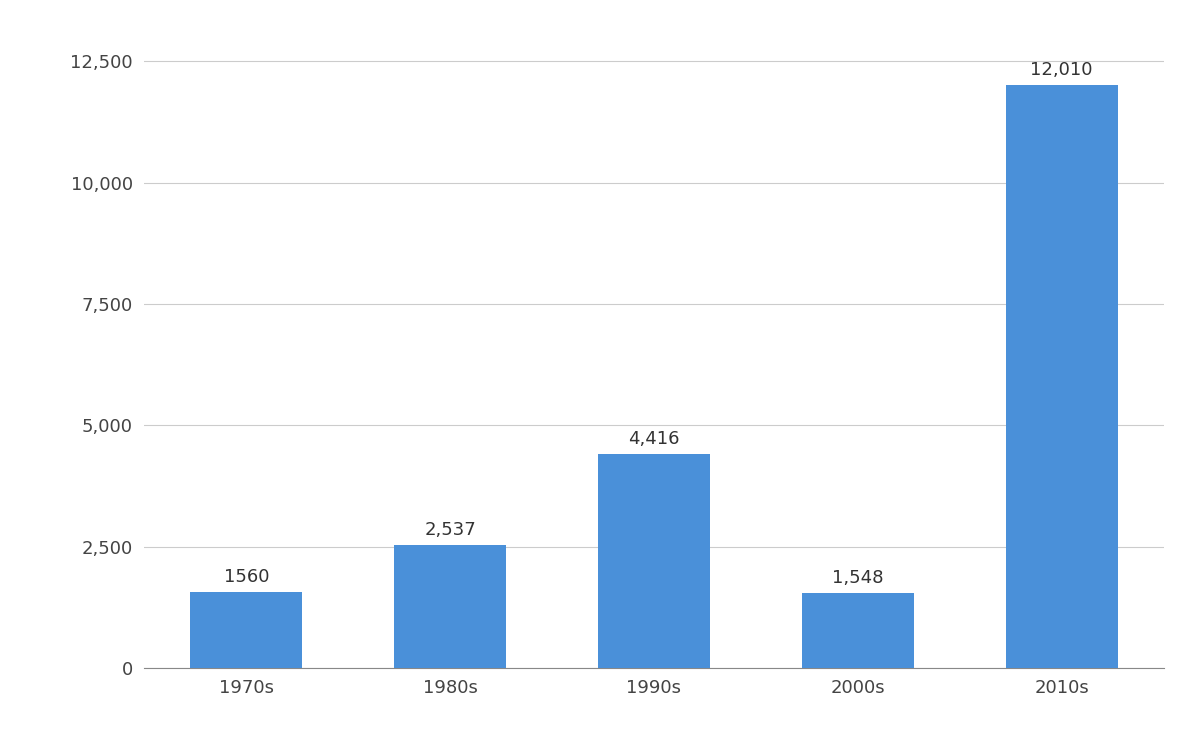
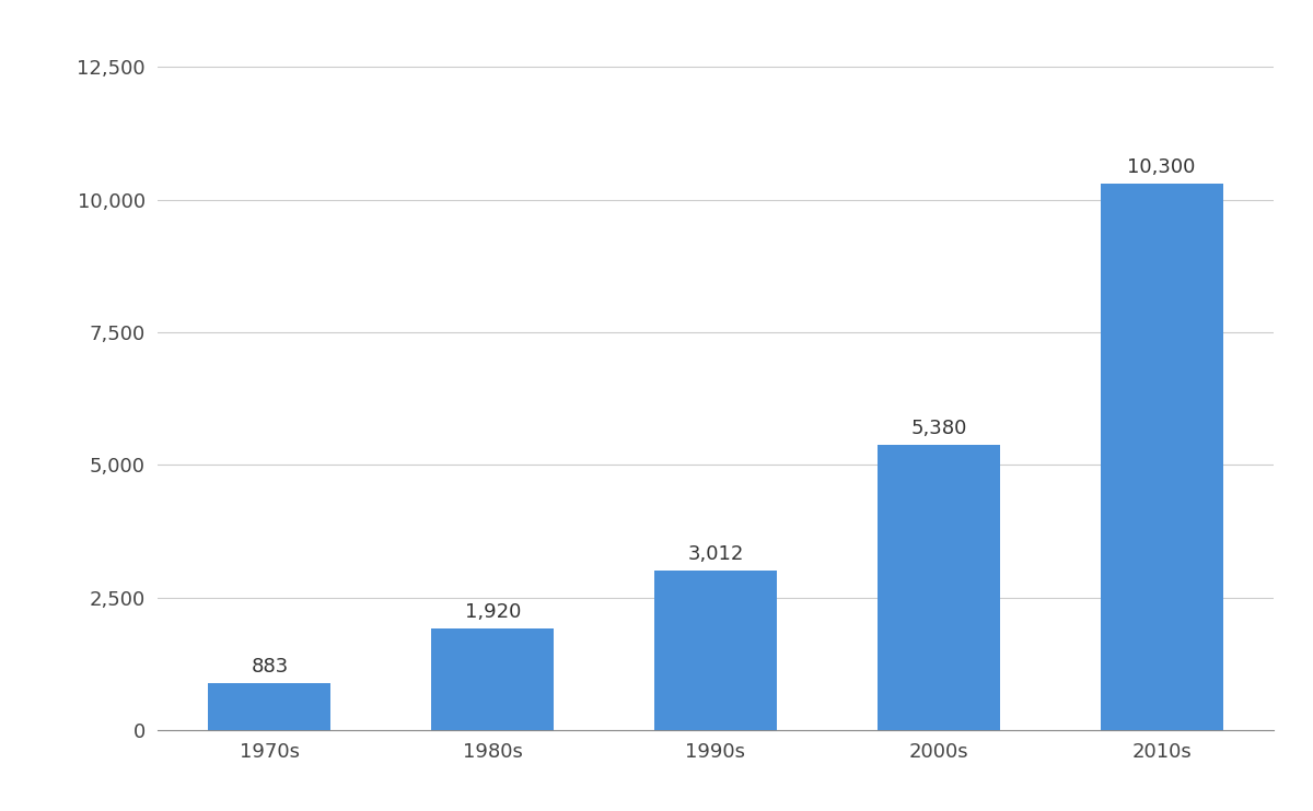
1970s: 1560 -> 883
1980s: 2,537 -> 1,920
1990s: 4,416 -> 3,012
2000s: 1,548 -> 5,380
2010s: 12,010 -> 10,300
